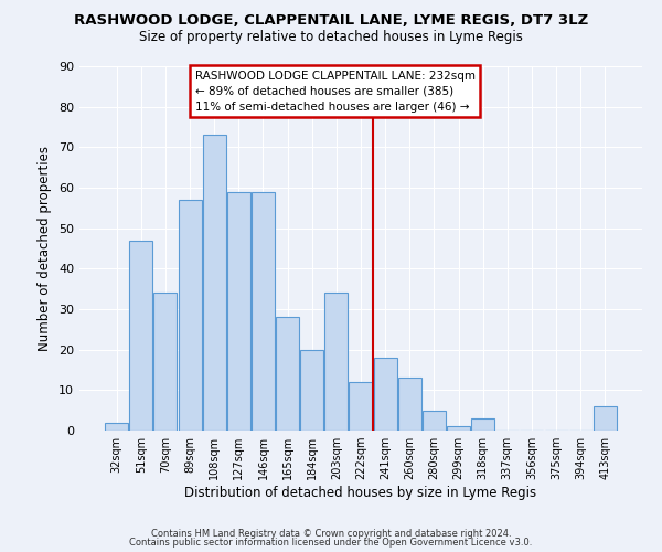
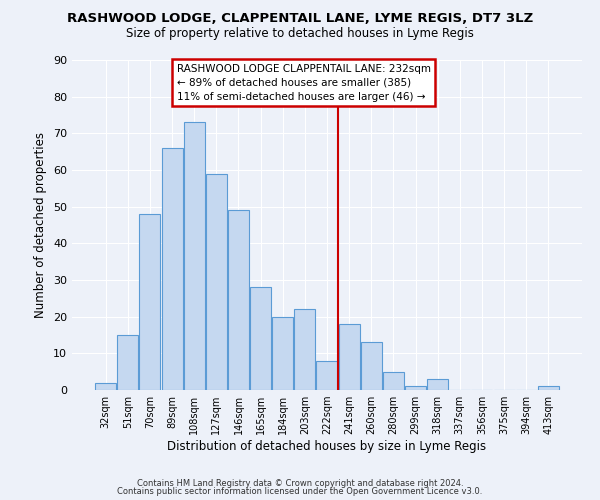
51sqm: 47 -> 15
70sqm: 34 -> 48
89sqm: 57 -> 66
146sqm: 59 -> 49
203sqm: 34 -> 22
222sqm: 12 -> 8
413sqm: 6 -> 1
